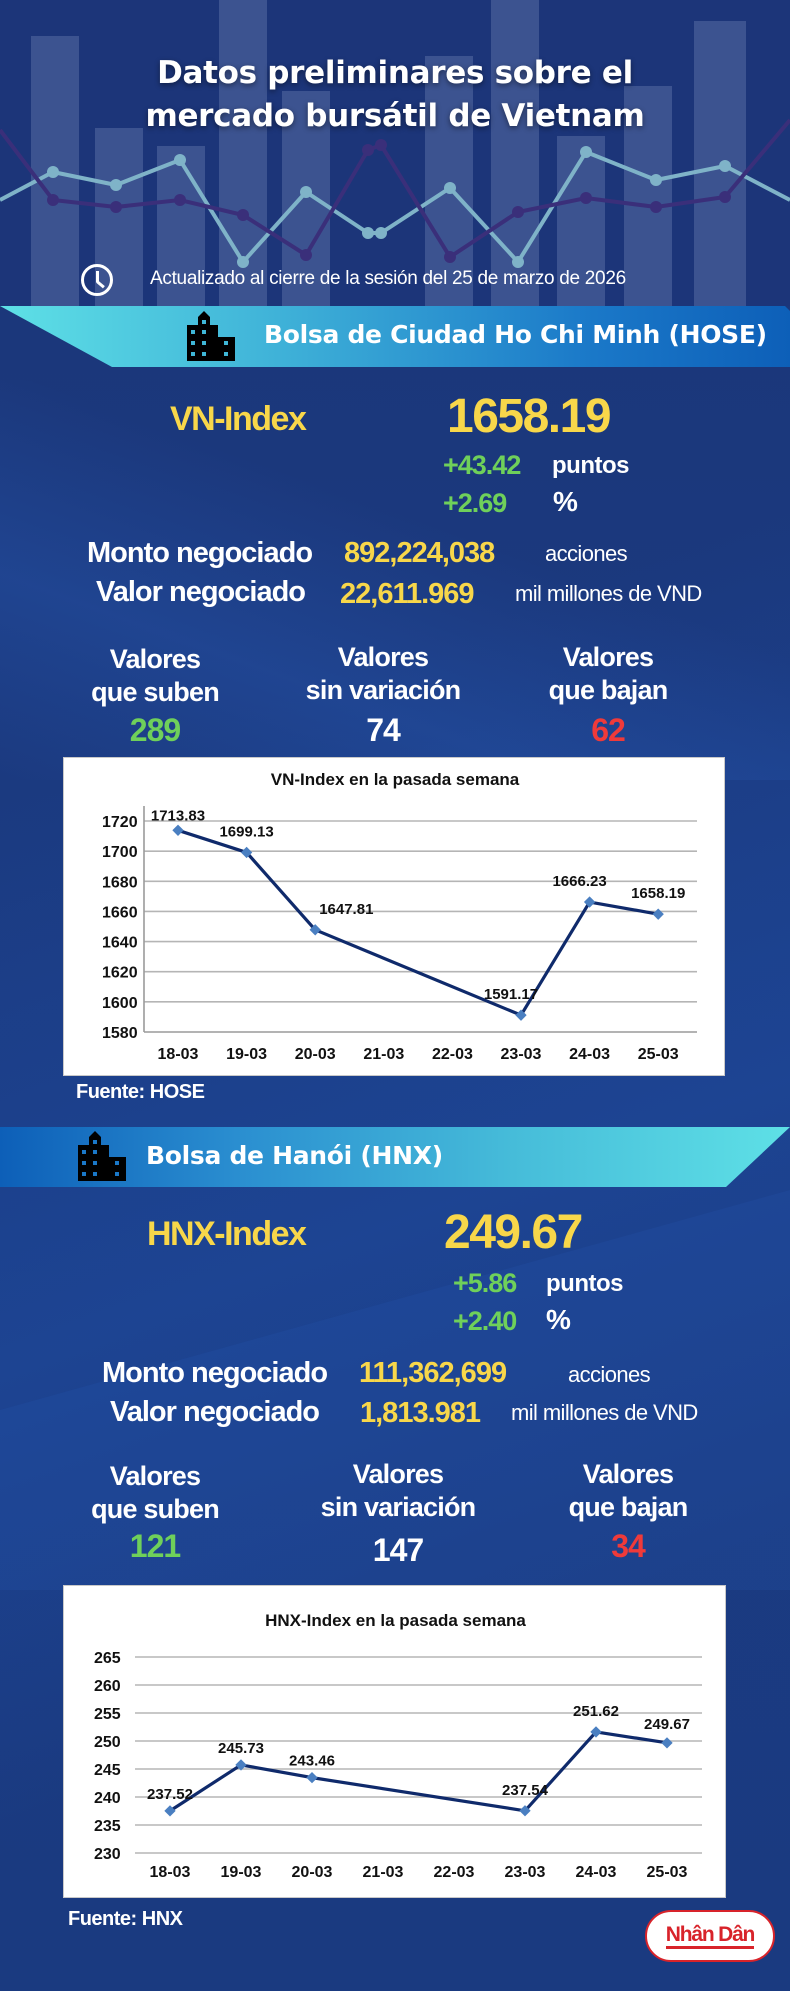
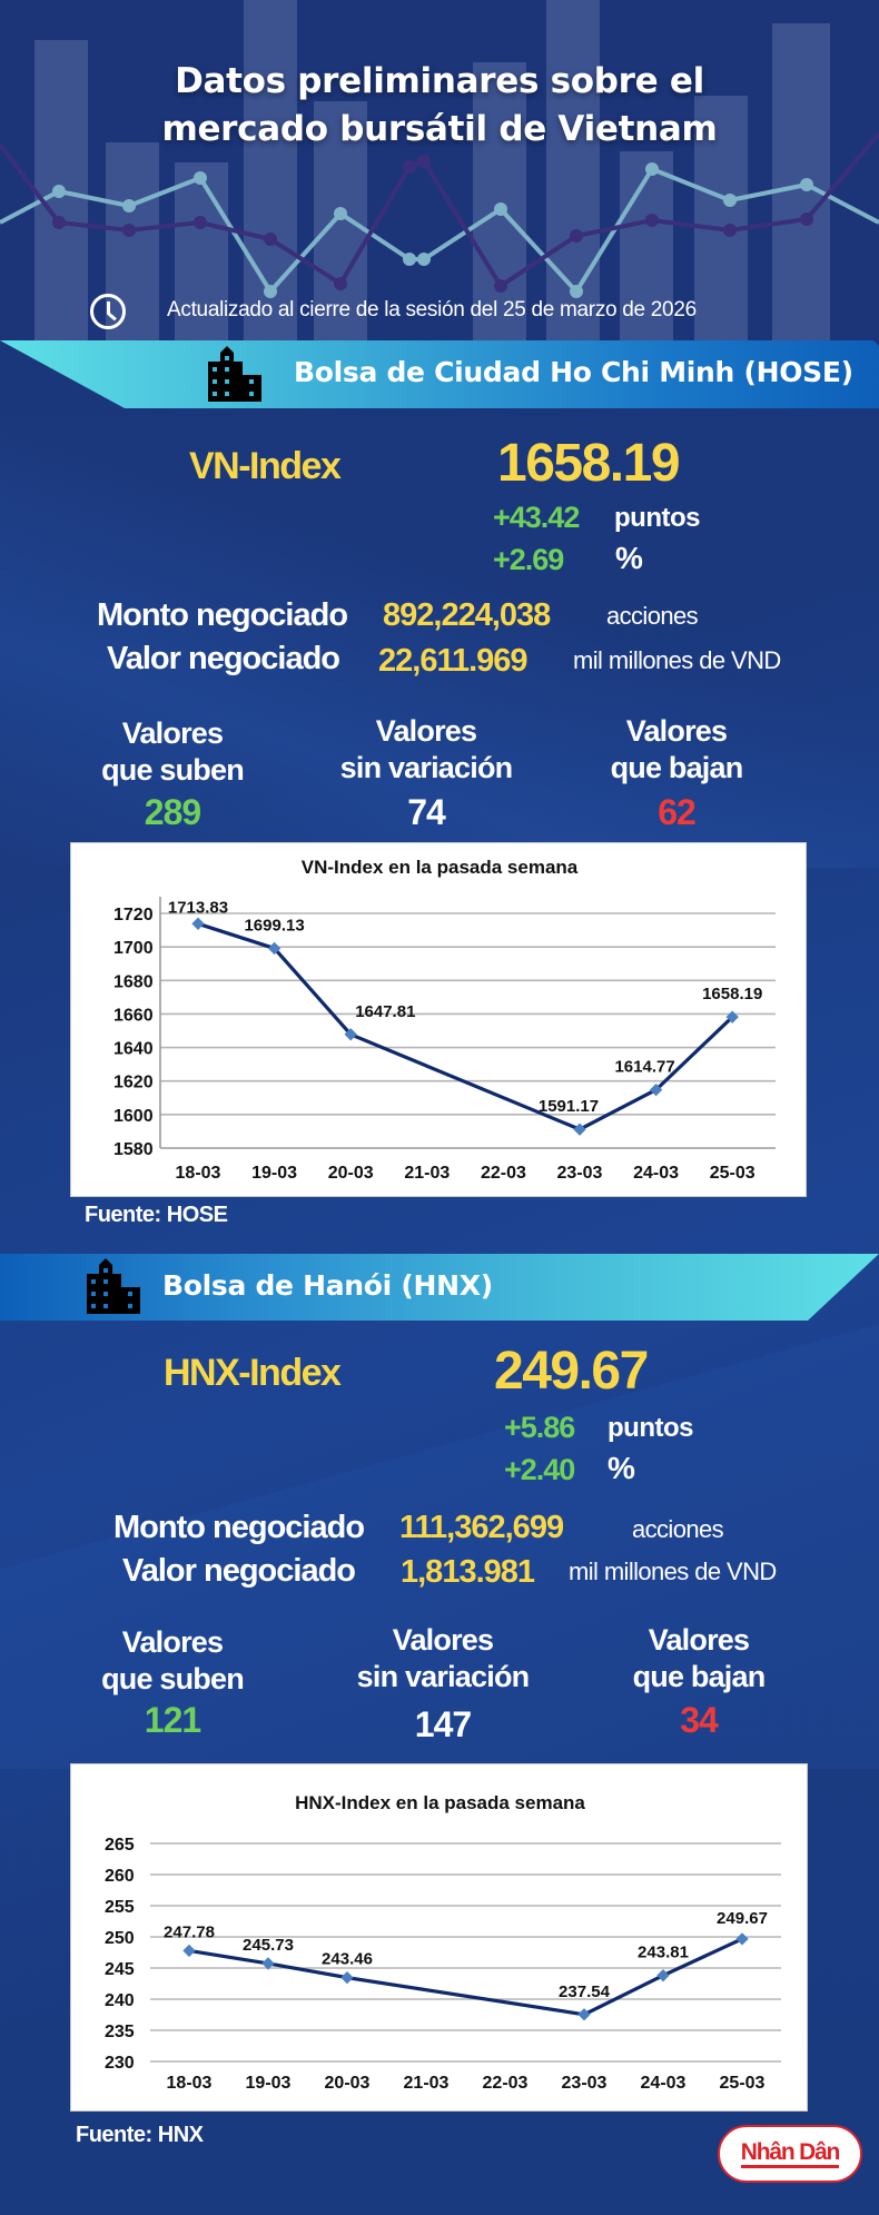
VN-Index en la pasada semana/24-03: 1666.23 -> 1614.77
HNX-Index en la pasada semana/18-03: 237.52 -> 247.78
HNX-Index en la pasada semana/24-03: 251.62 -> 243.81
